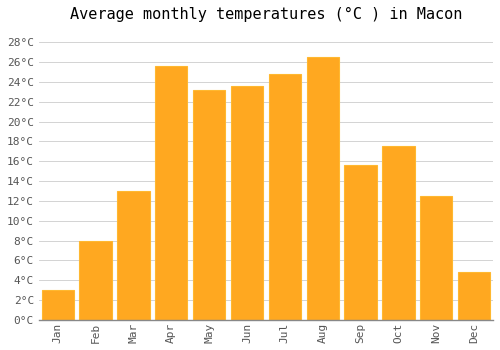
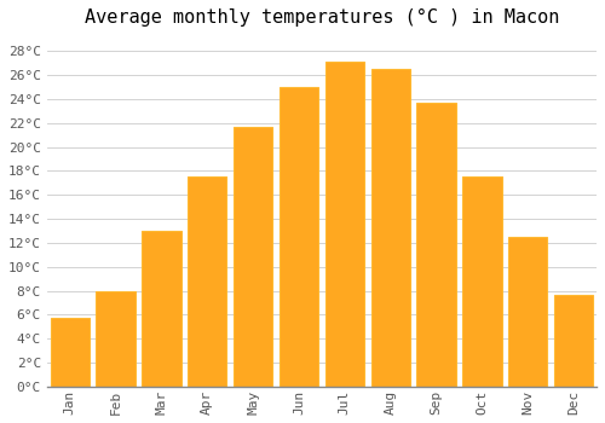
Jan: 3.0°C -> 5.7°C
Apr: 25.6°C -> 17.5°C
May: 23.2°C -> 21.7°C
Jun: 23.6°C -> 25.0°C
Jul: 24.8°C -> 27.1°C
Sep: 15.6°C -> 23.7°C
Dec: 4.8°C -> 7.7°C
